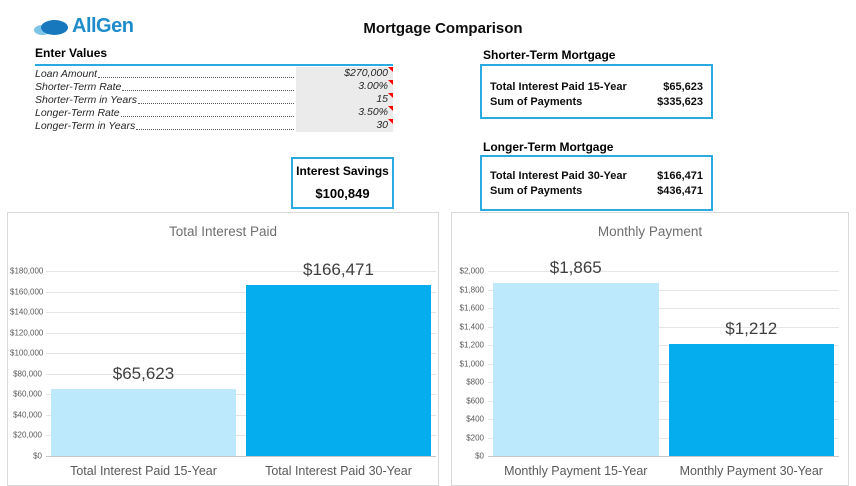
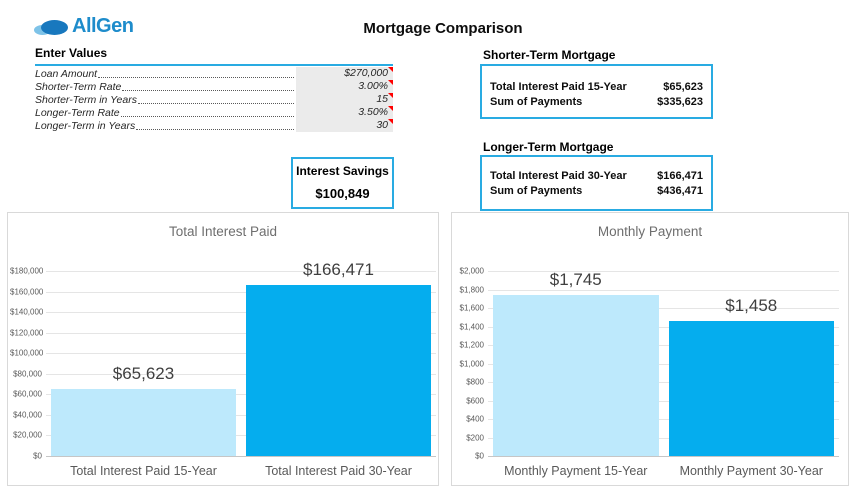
Monthly Payment/Monthly Payment 15-Year: $1,865 -> $1,745
Monthly Payment/Monthly Payment 30-Year: $1,212 -> $1,458
